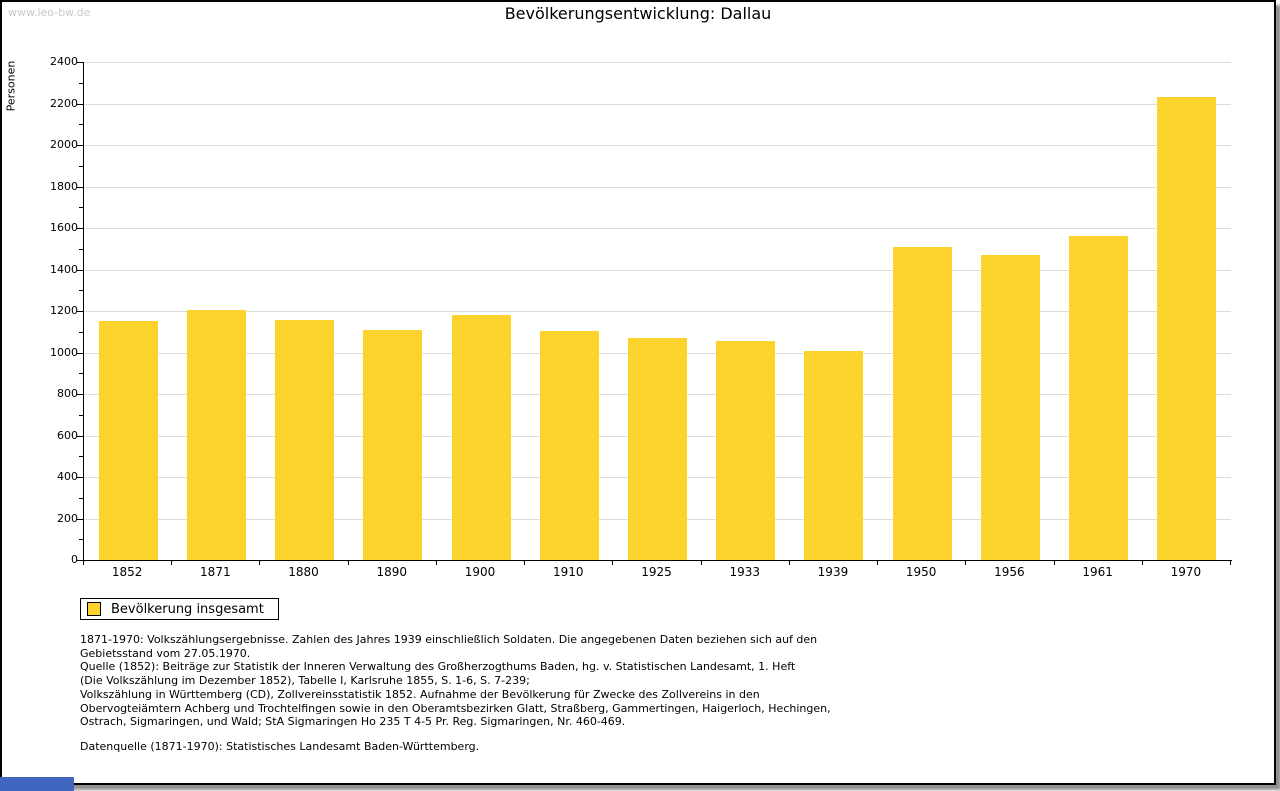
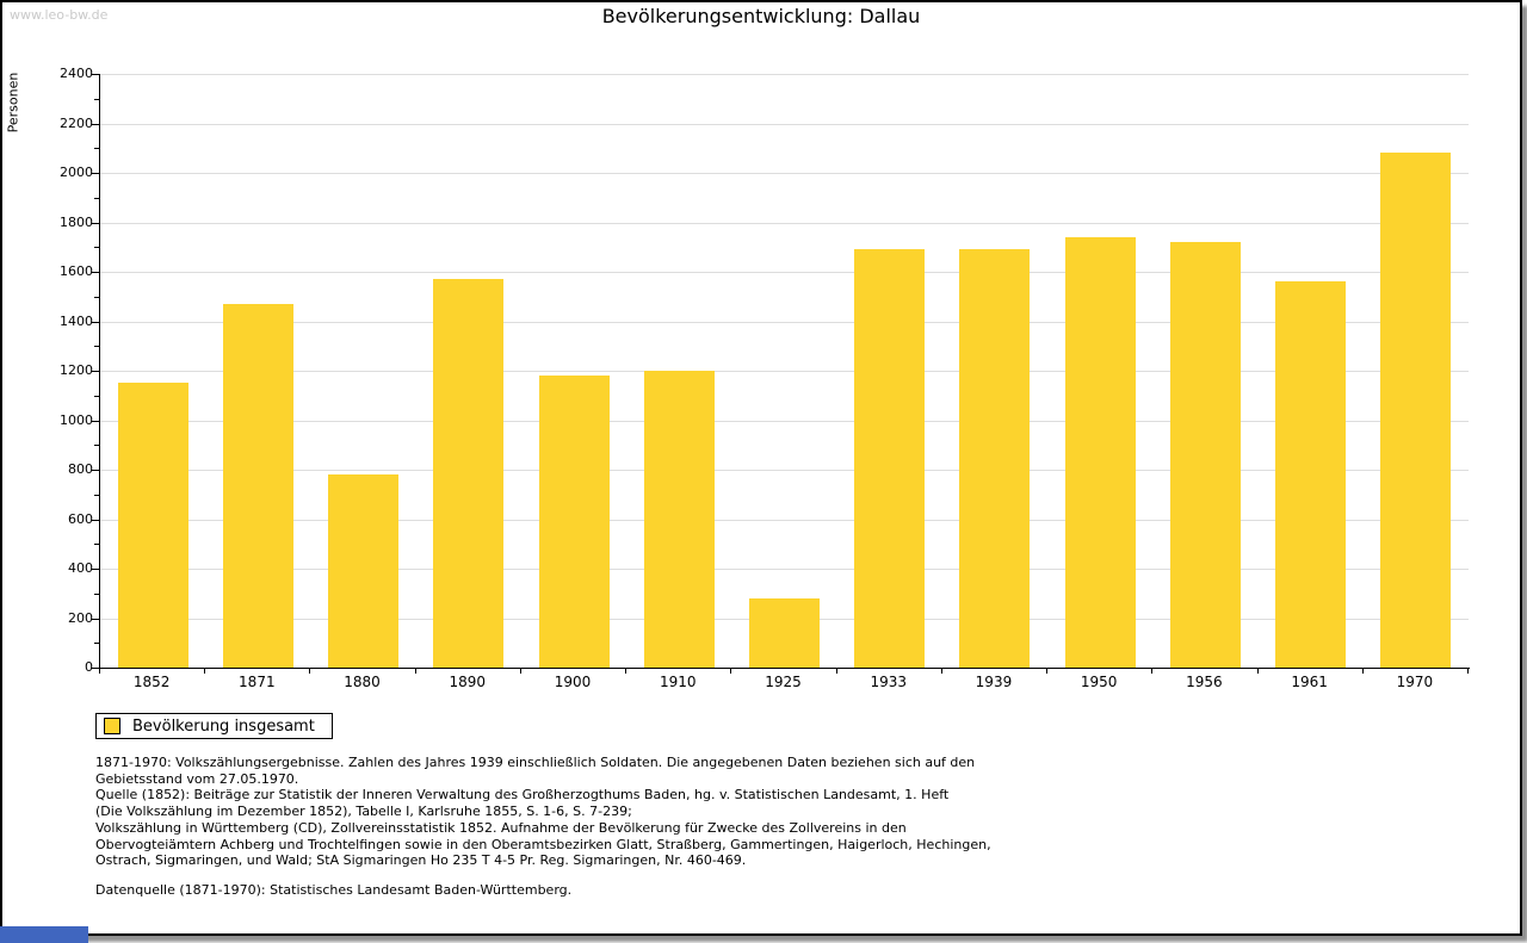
1871: 1200 -> 1470
1880: 1160 -> 780
1890: 1110 -> 1570
1910: 1100 -> 1200
1925: 1070 -> 280
1933: 1060 -> 1690
1939: 1000 -> 1690
1950: 1510 -> 1740
1956: 1470 -> 1720
1970: 2230 -> 2080
